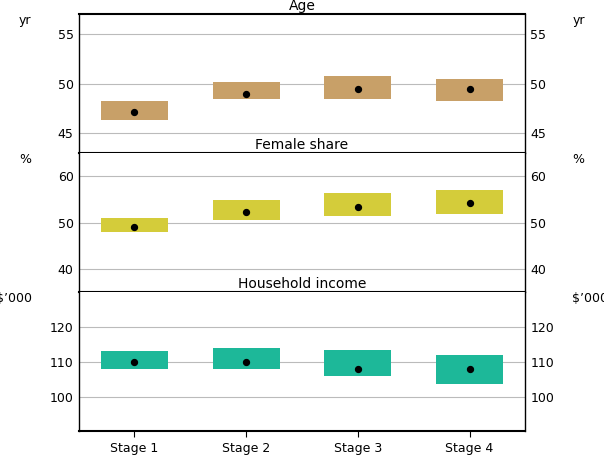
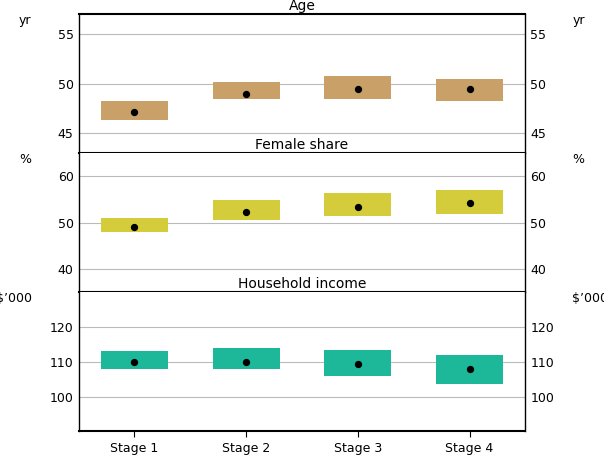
Household income/Stage 3: 108.0 -> 109.5
